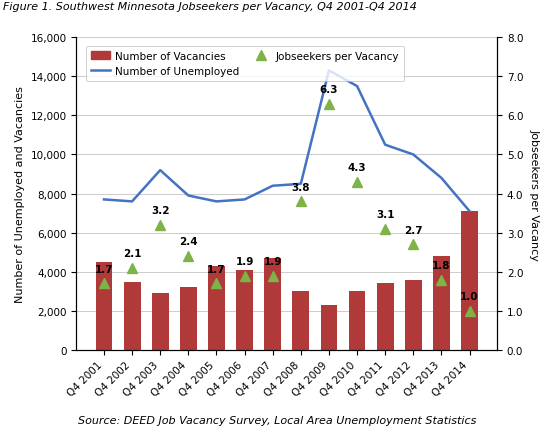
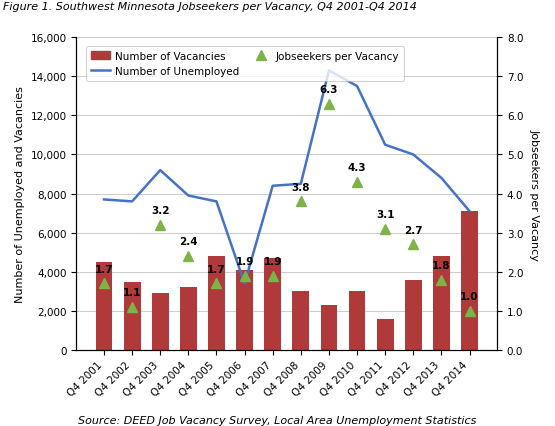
Jobseekers per Vacancy/Q4 2002: 2.1 -> 1.1
Number of Vacancies/Q4 2005: 4,300 -> 4,800
Number of Unemployed/Q4 2006: 7,700 -> 3,400
Number of Vacancies/Q4 2011: 3,400 -> 1,600
